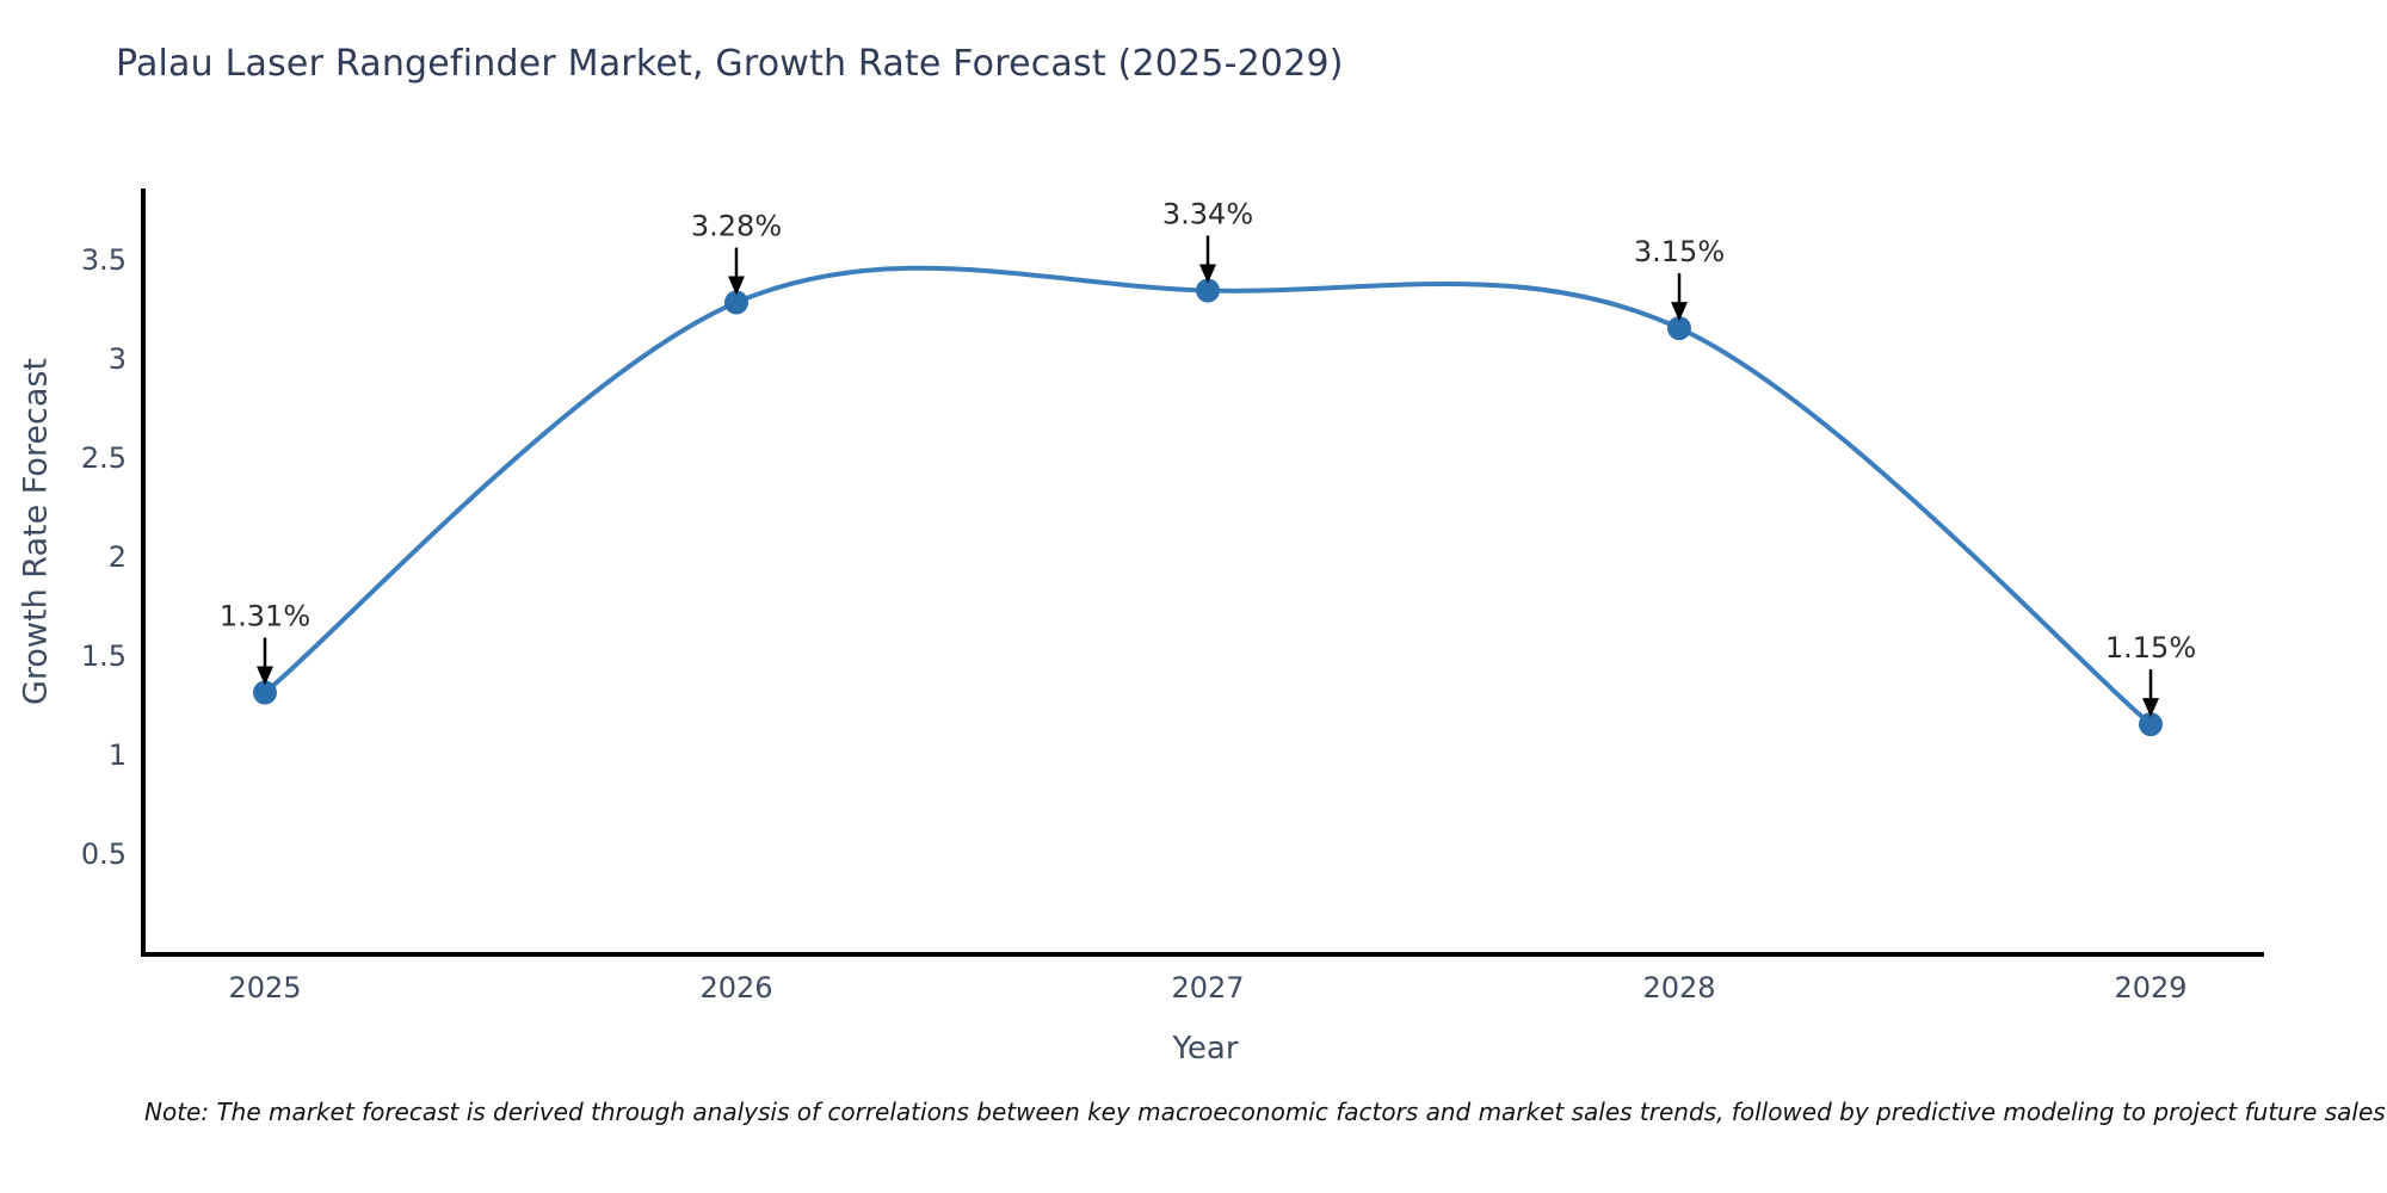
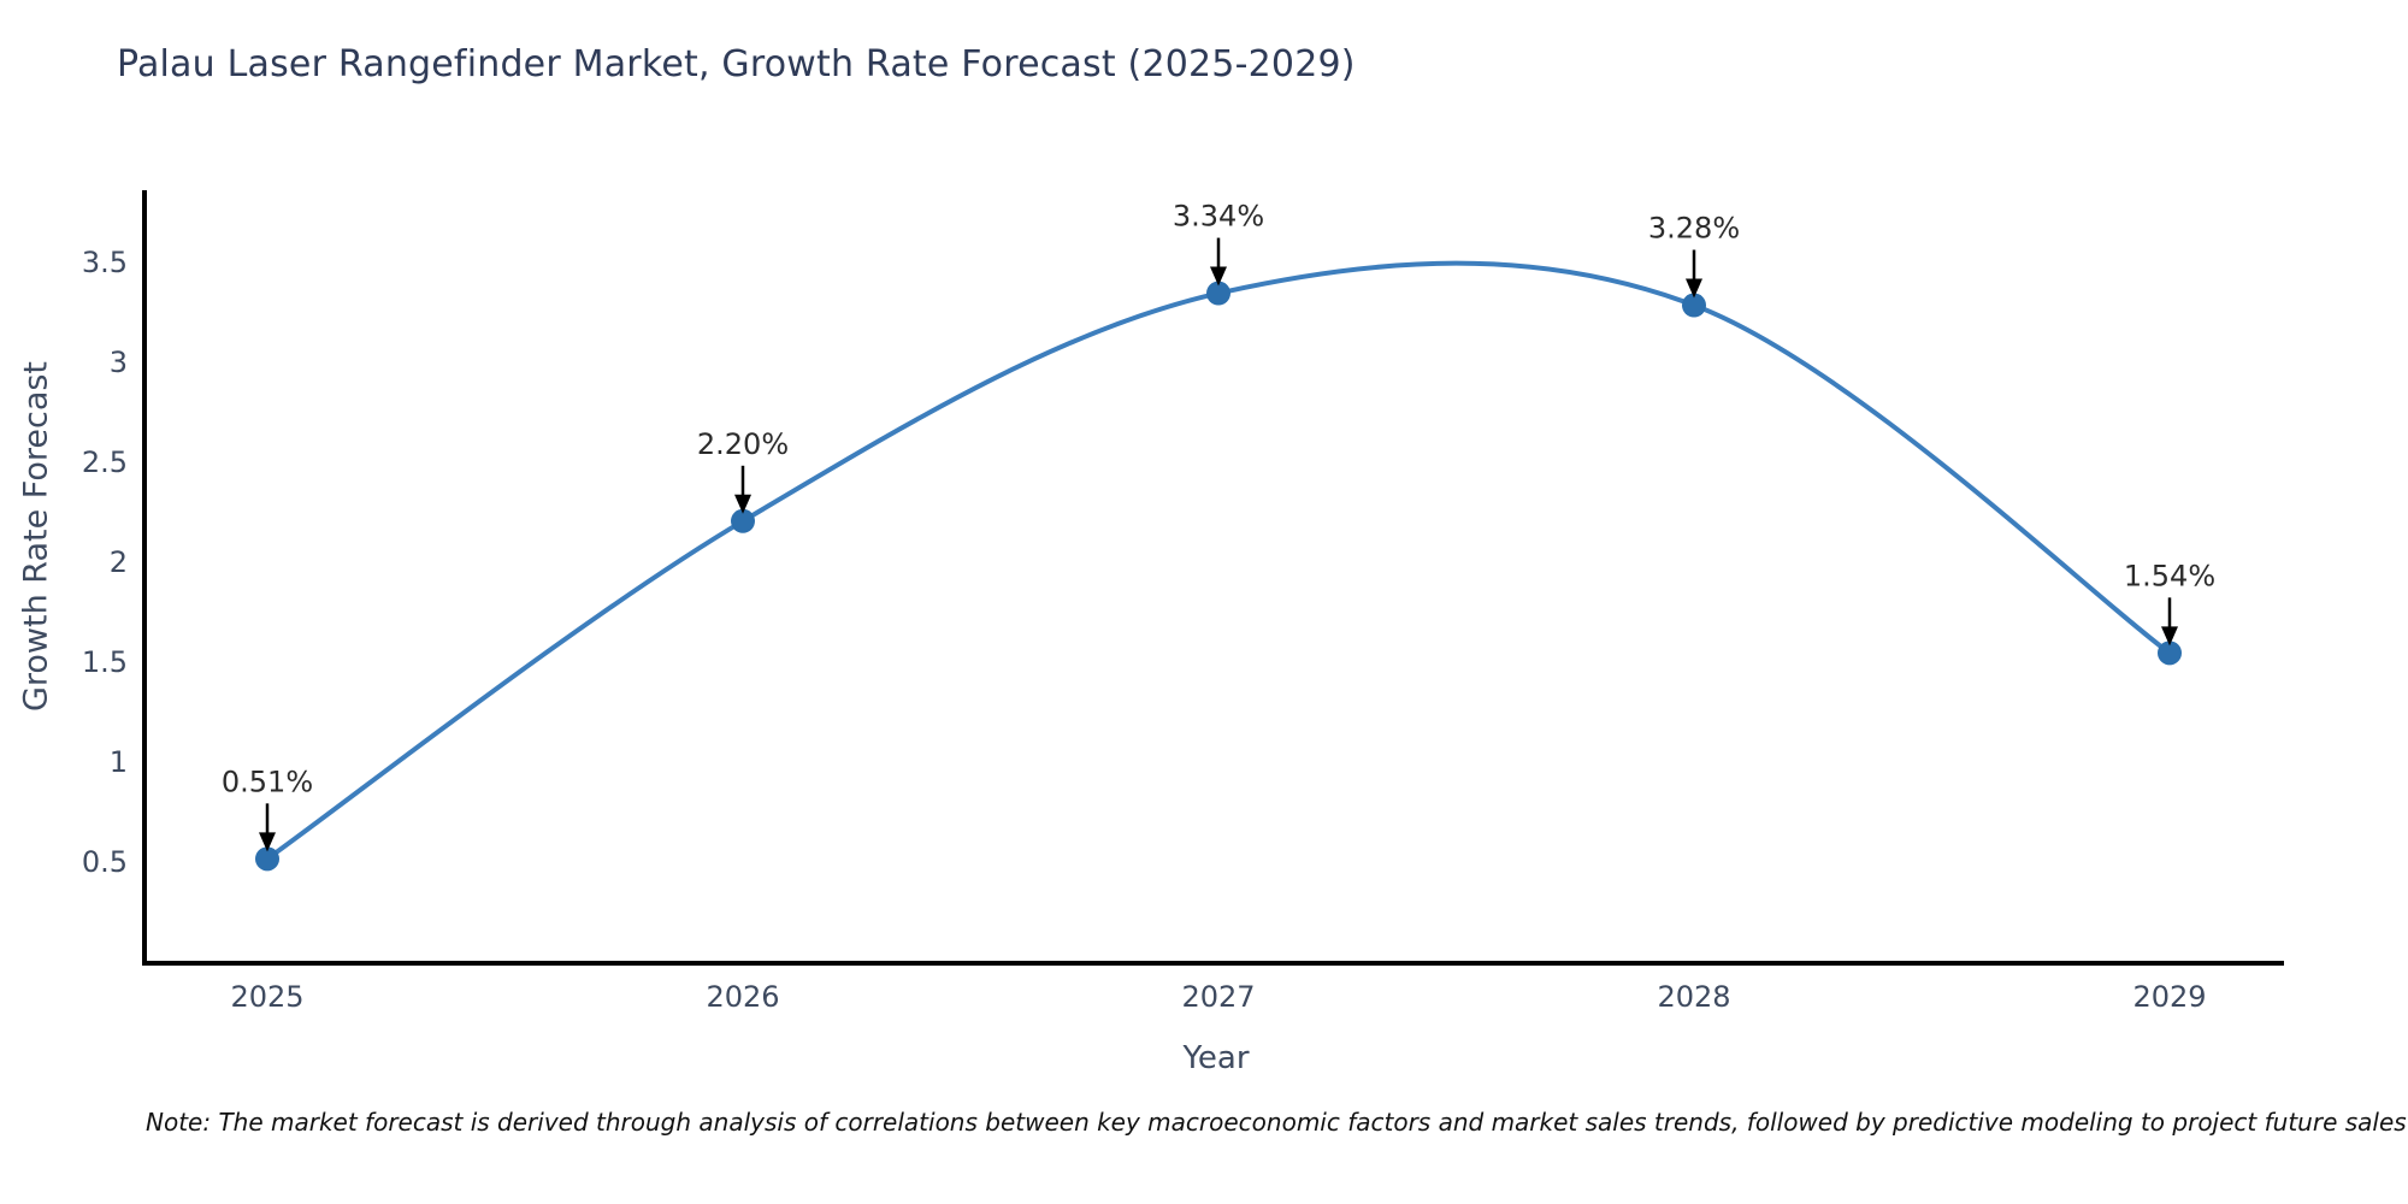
2025: 1.31% -> 0.51%
2026: 3.28% -> 2.20%
2028: 3.15% -> 3.28%
2029: 1.15% -> 1.54%
